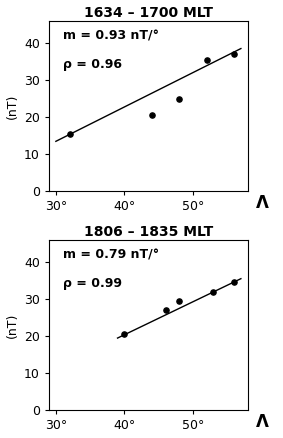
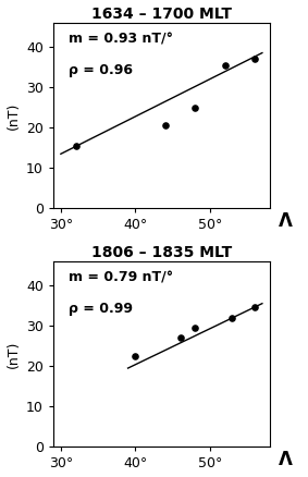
1806 – 1835 MLT/40°: 20.5 -> 22.5
